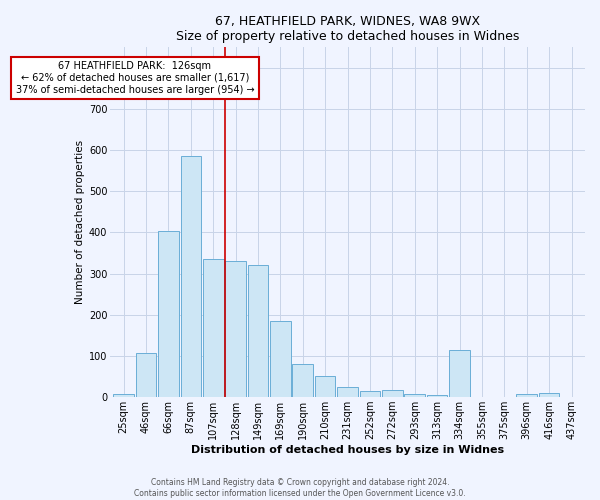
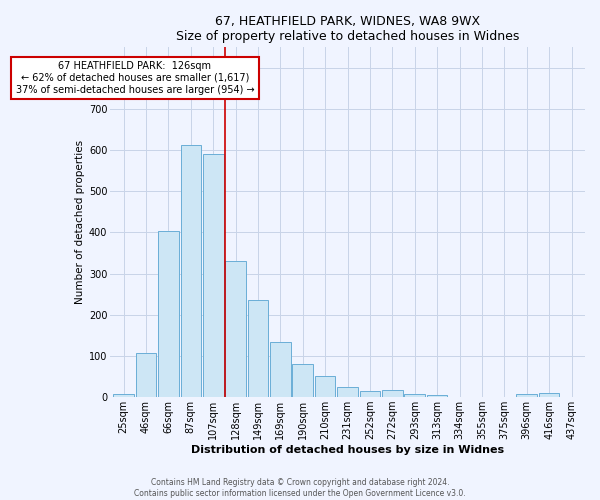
87sqm: 585 -> 613
107sqm: 335 -> 590
149sqm: 320 -> 237
169sqm: 185 -> 135
334sqm: 115 -> 1
